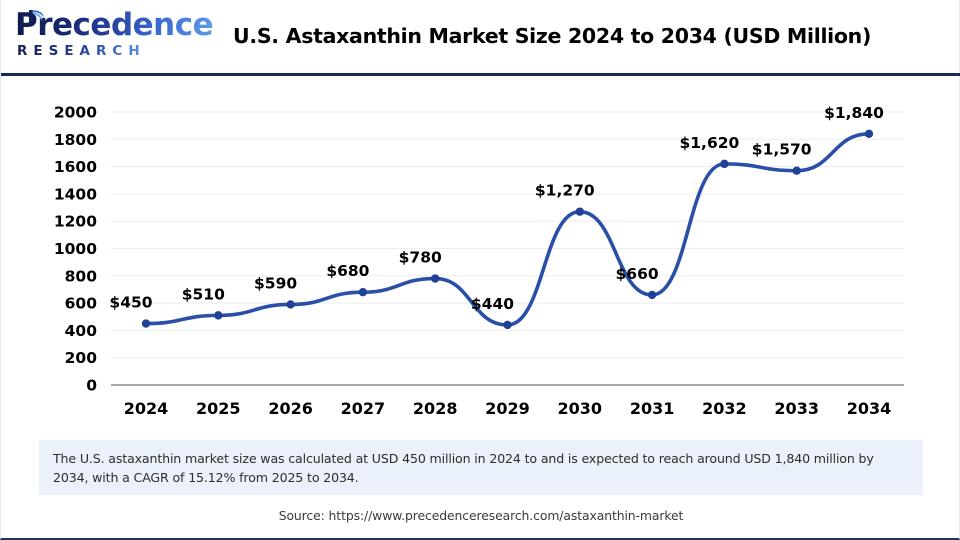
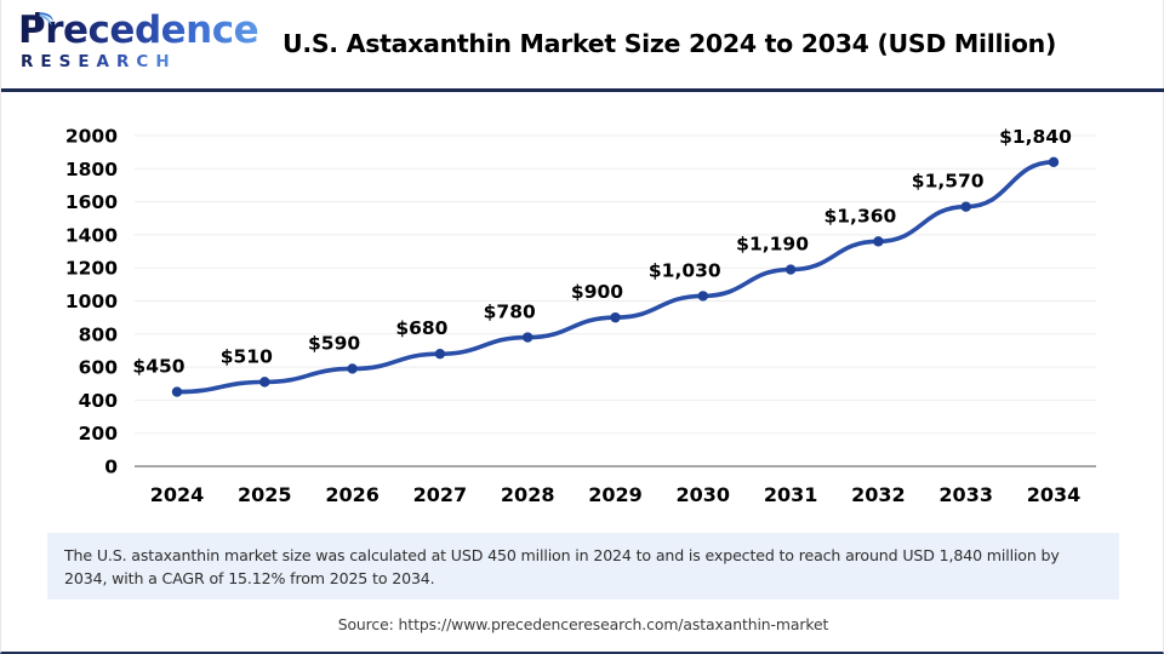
2029: $440 -> $900
2030: $1,270 -> $1,030
2031: $660 -> $1,190
2032: $1,620 -> $1,360
